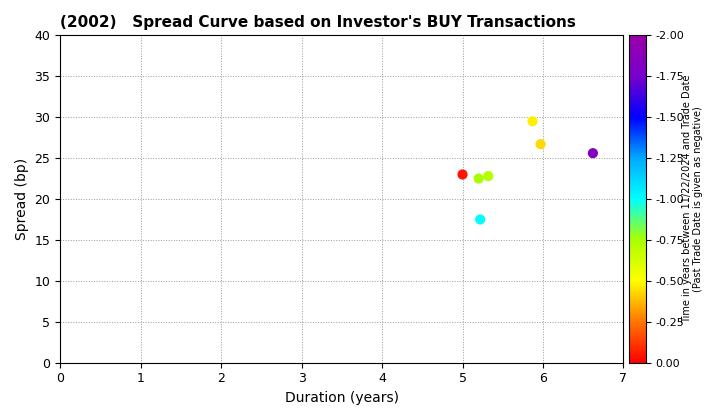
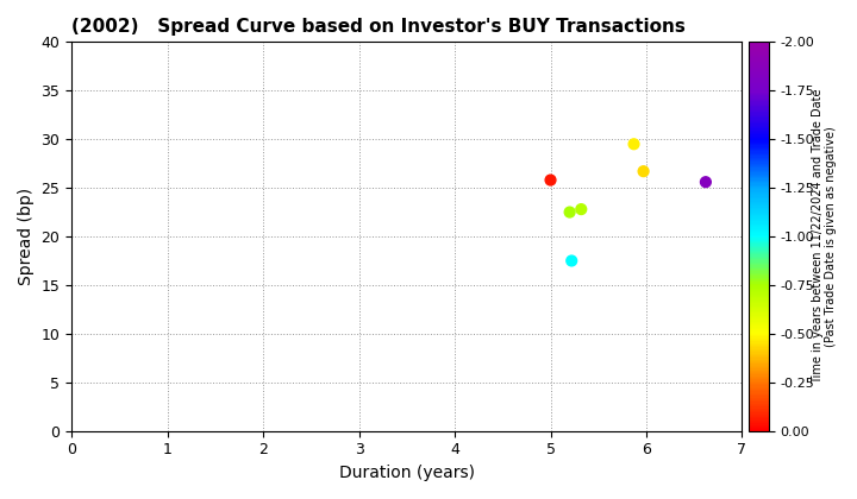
5: 23.0 -> 25.8
